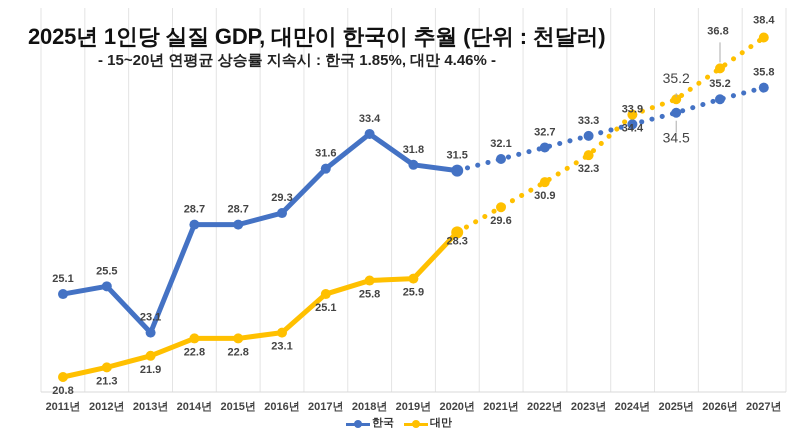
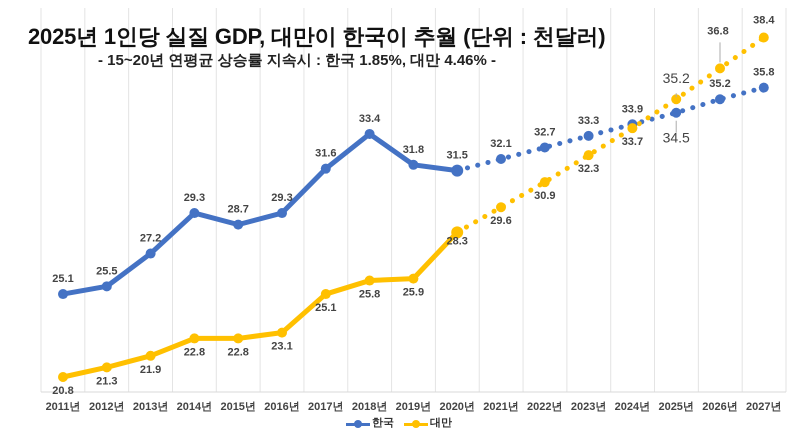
한국/2013년: 23.1 -> 27.2
한국/2014년: 28.7 -> 29.3
대만/2024년: 34.4 -> 33.7
